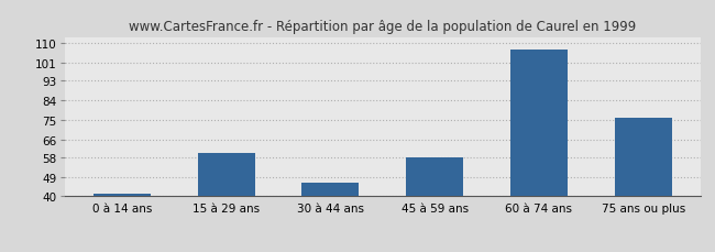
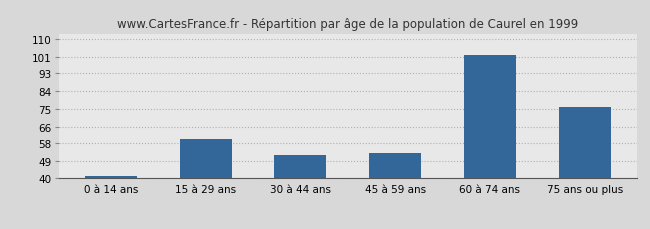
30 à 44 ans: 46 -> 52
45 à 59 ans: 58 -> 53
60 à 74 ans: 107 -> 102
